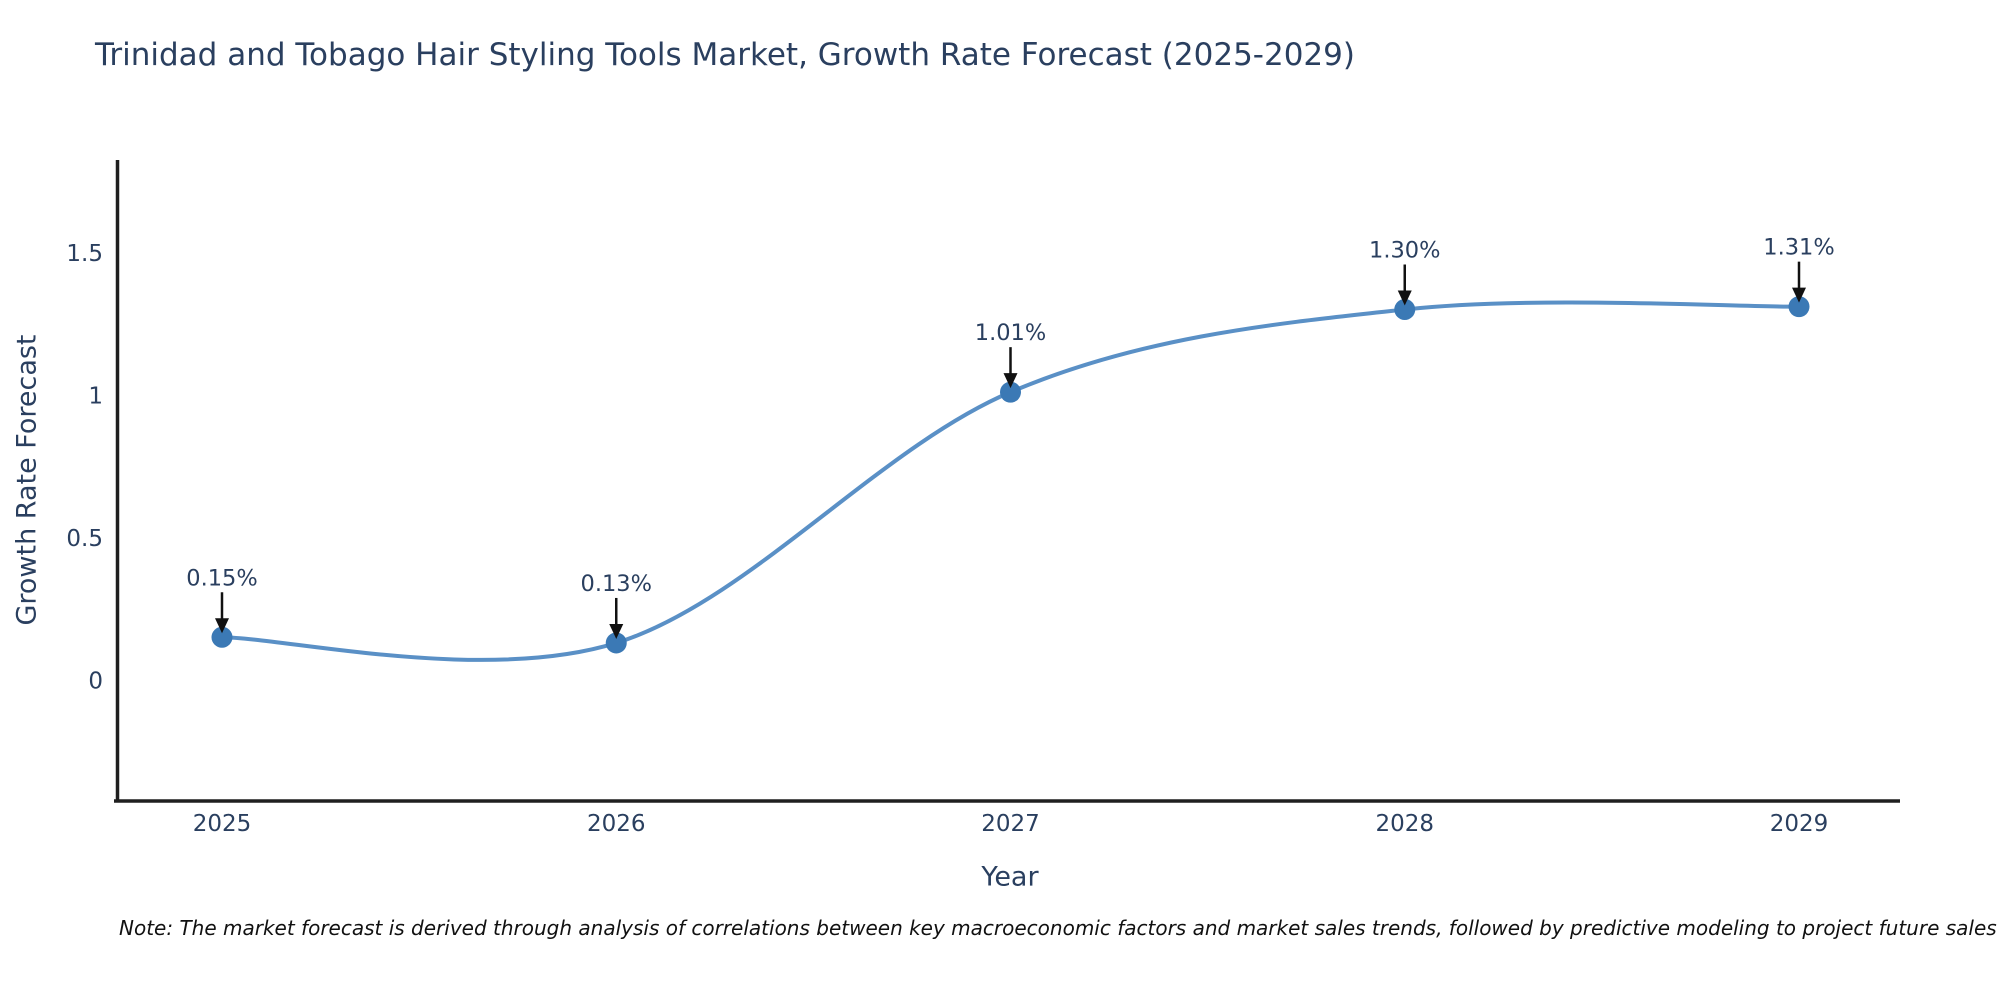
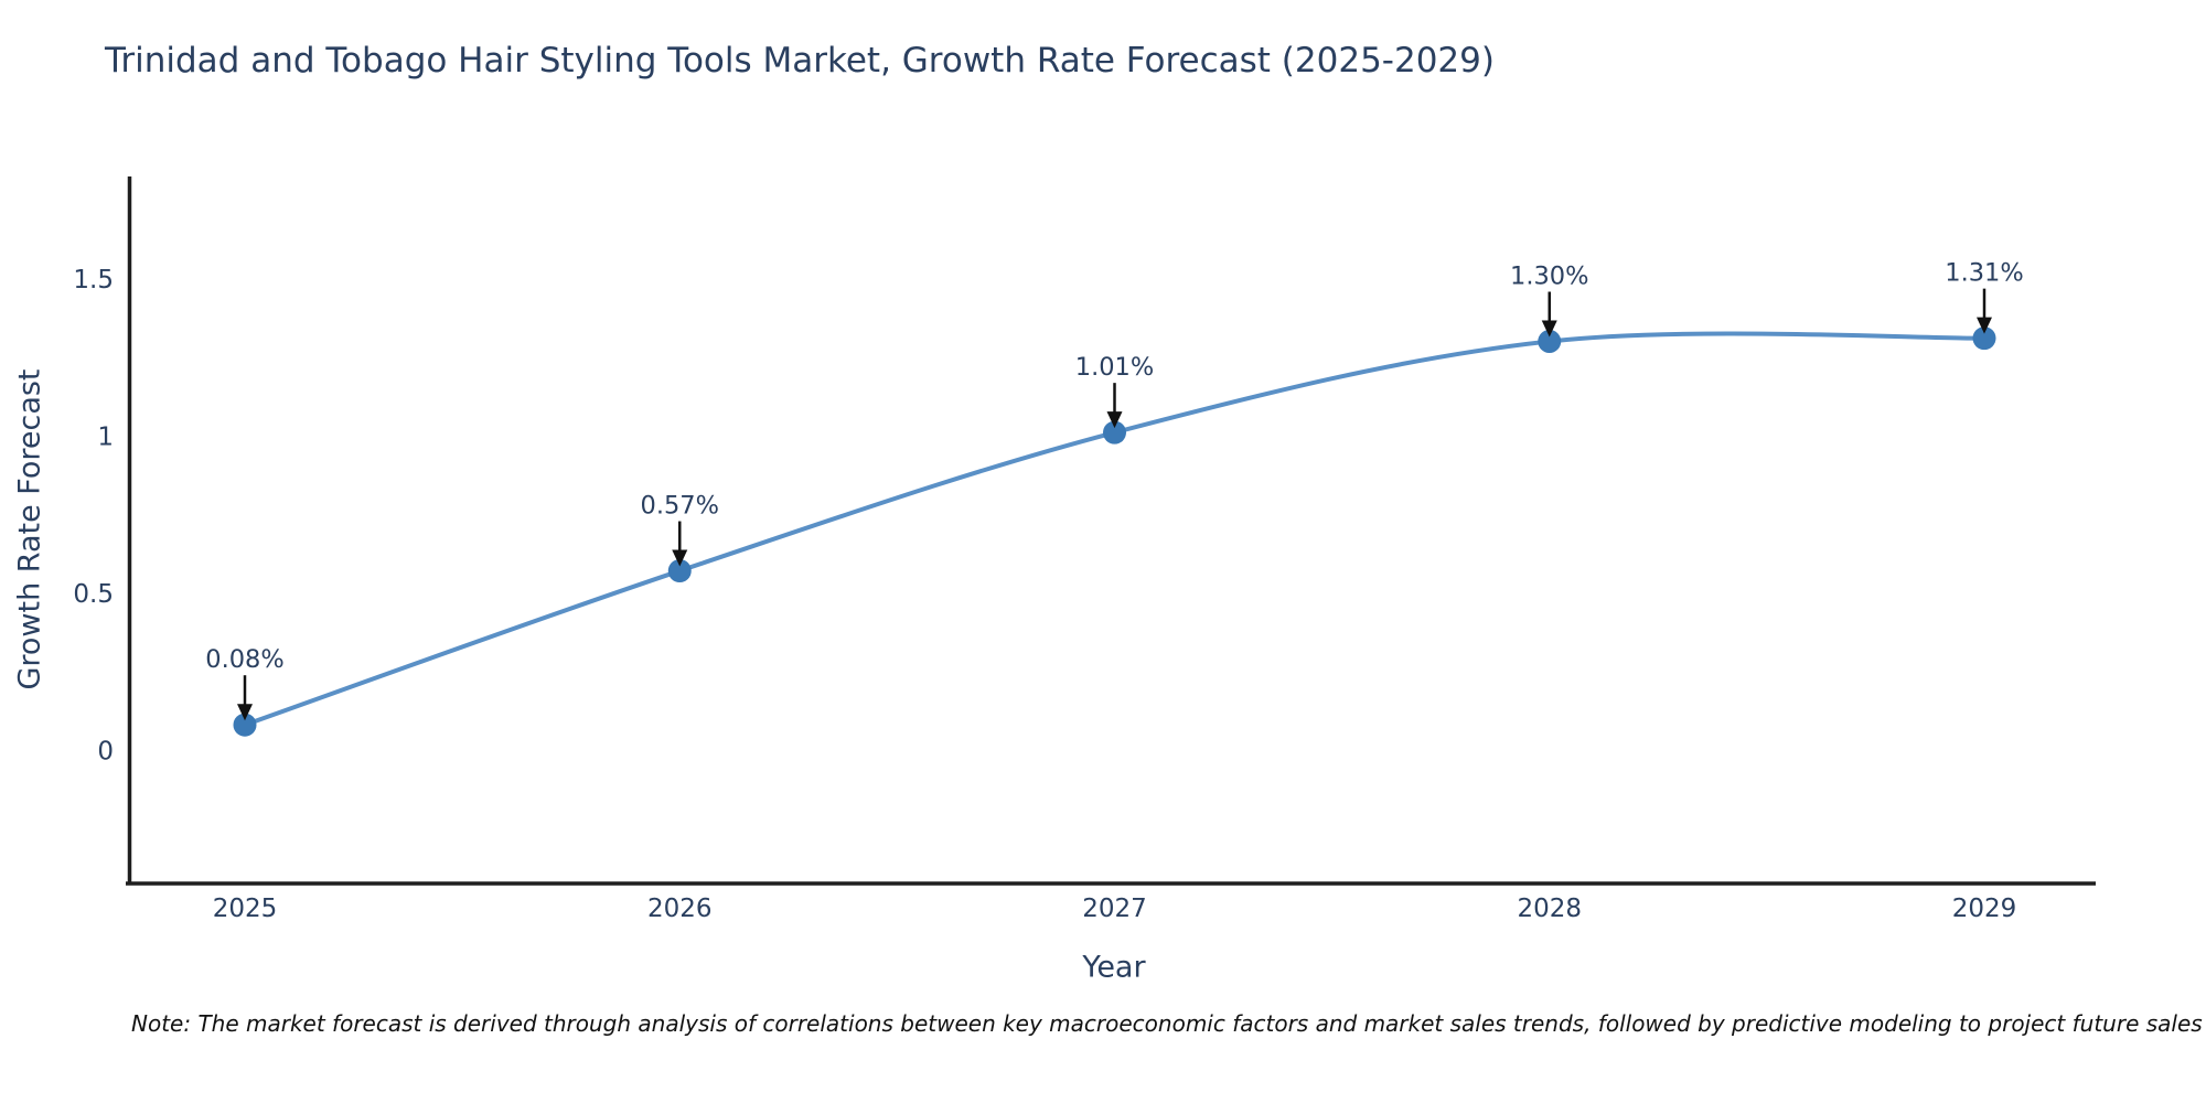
2025: 0.15% -> 0.08%
2026: 0.13% -> 0.57%
